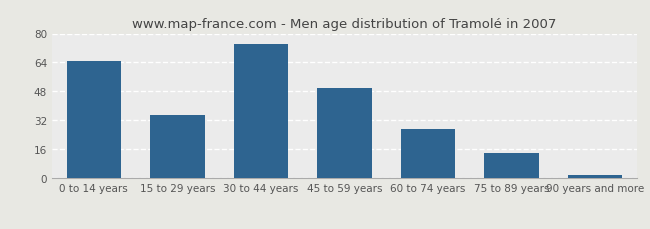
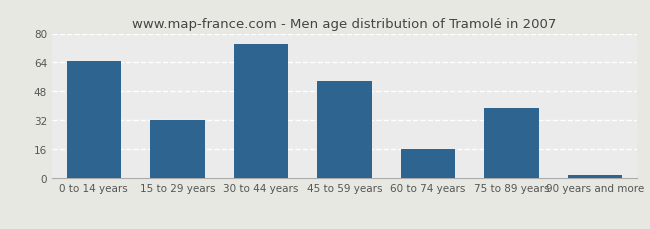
15 to 29 years: 35 -> 32
45 to 59 years: 50 -> 54
60 to 74 years: 27 -> 16
75 to 89 years: 14 -> 39
